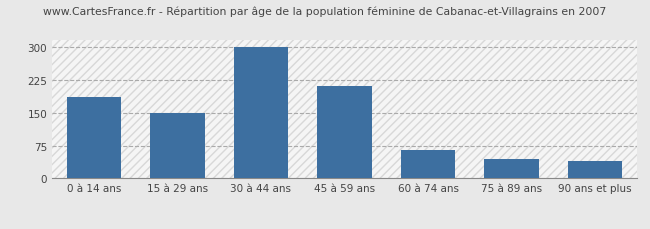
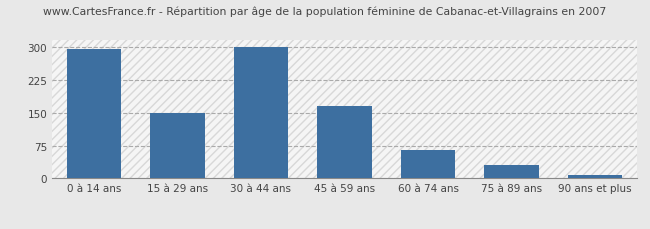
0 à 14 ans: 185 -> 295
45 à 59 ans: 210 -> 166
75 à 89 ans: 45 -> 30
90 ans et plus: 40 -> 8
